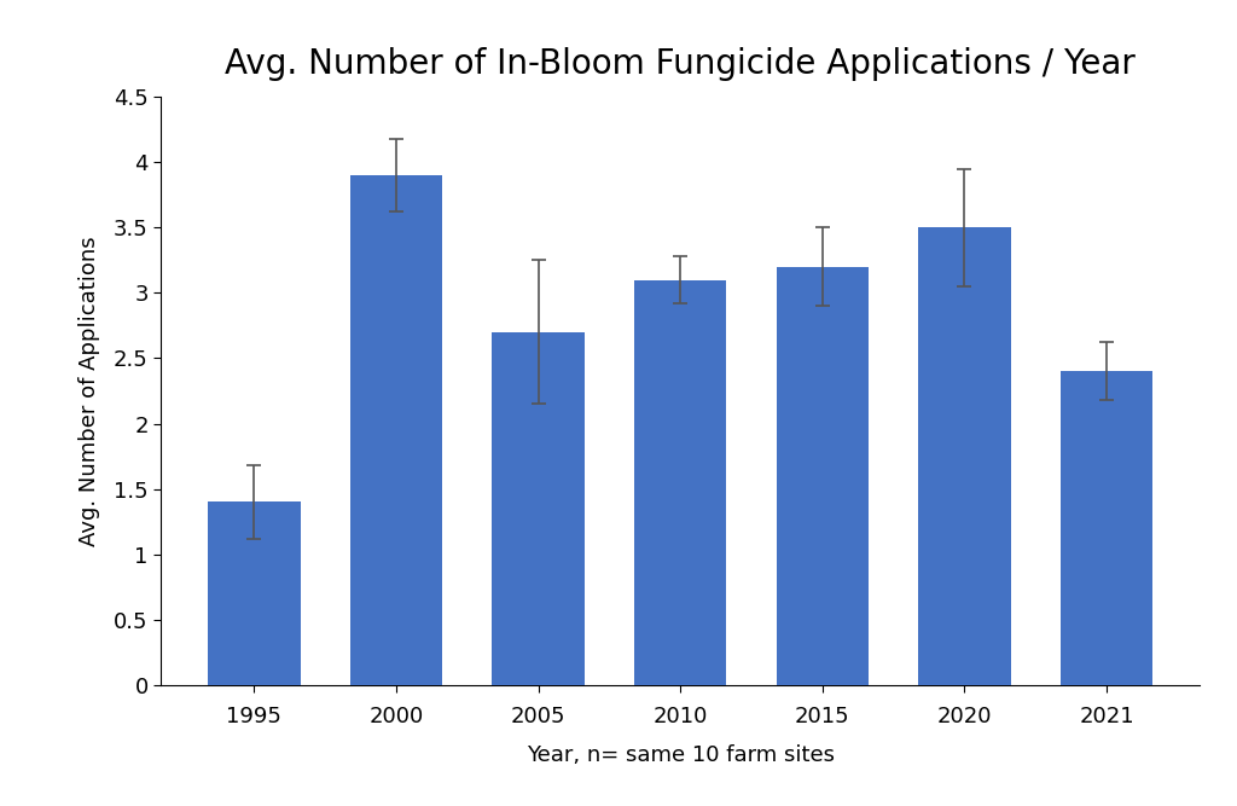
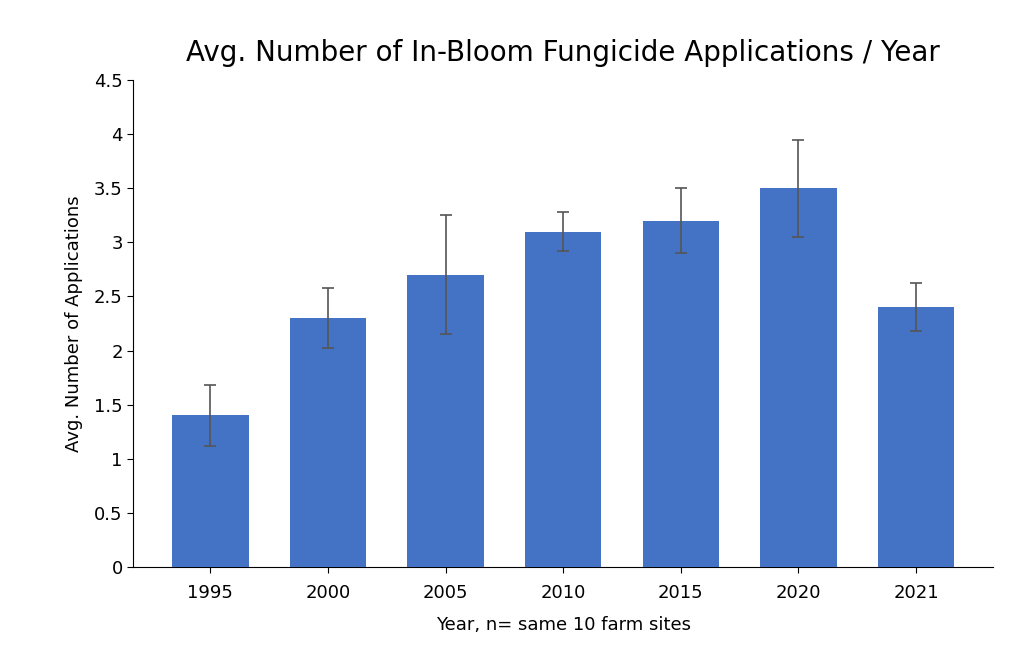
2000: 3.9 -> 2.3
